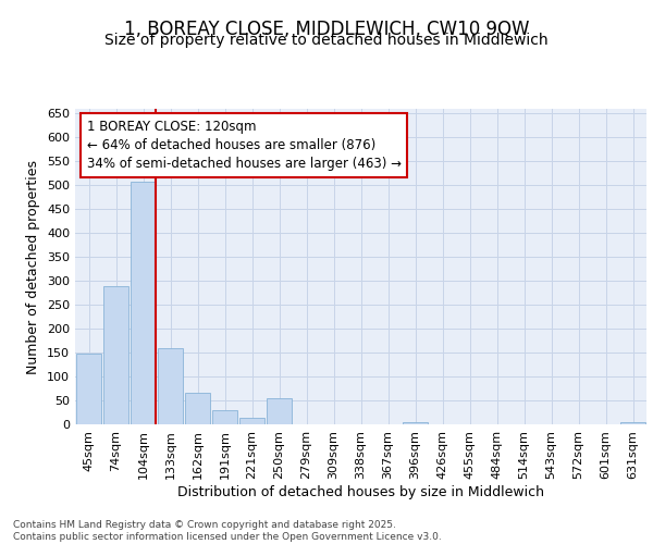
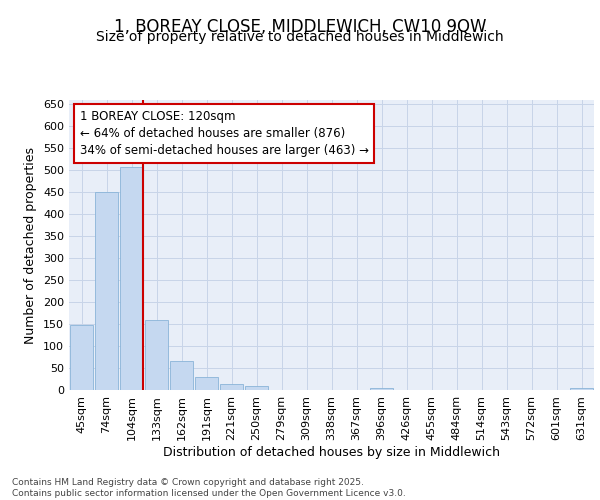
74sqm: 290 -> 450
250sqm: 55 -> 8
